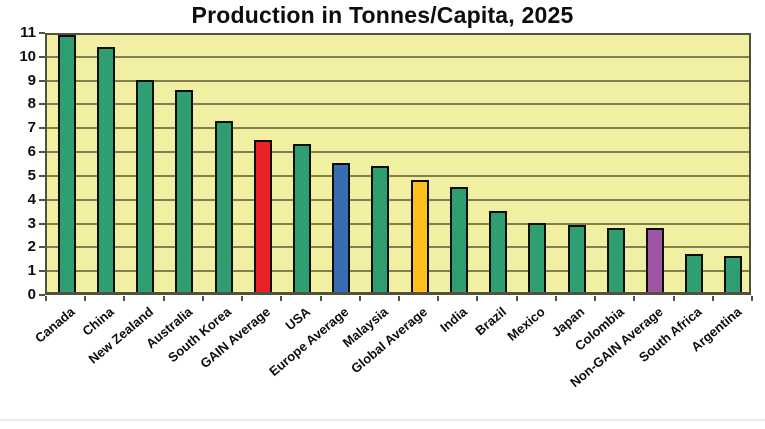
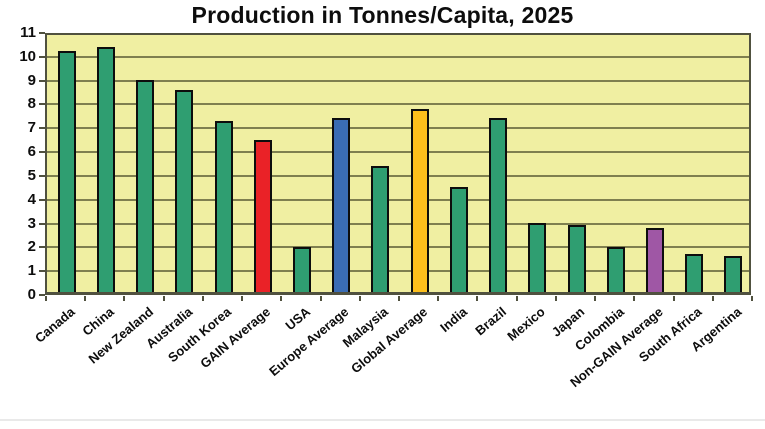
Canada: 10.8 -> 10.1
USA: 6.2 -> 1.9
Europe Average: 5.4 -> 7.3
Global Average: 4.7 -> 7.7
Brazil: 3.4 -> 7.3
Colombia: 2.7 -> 1.9
